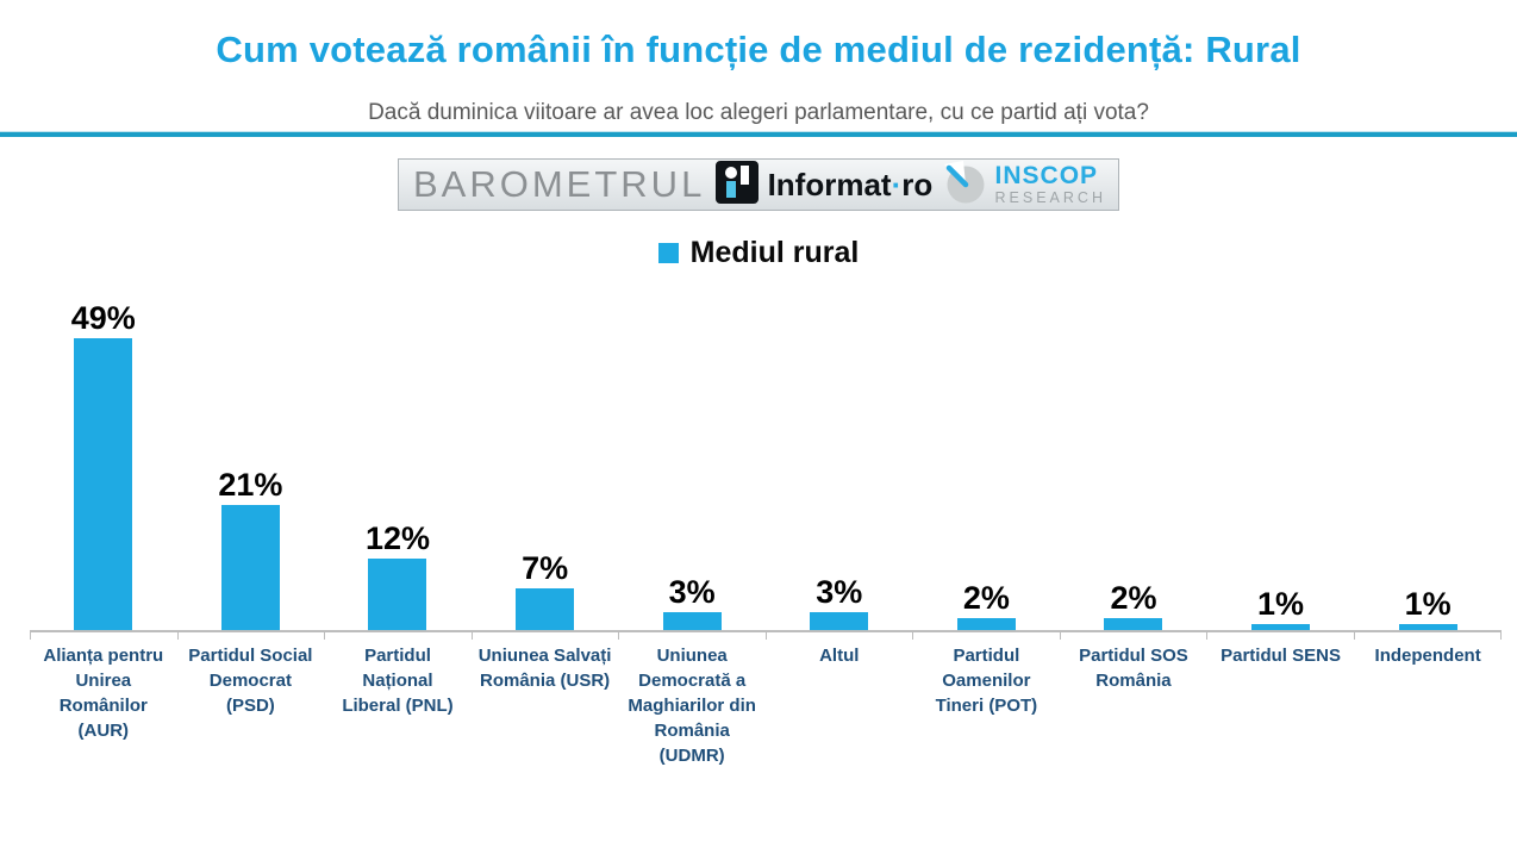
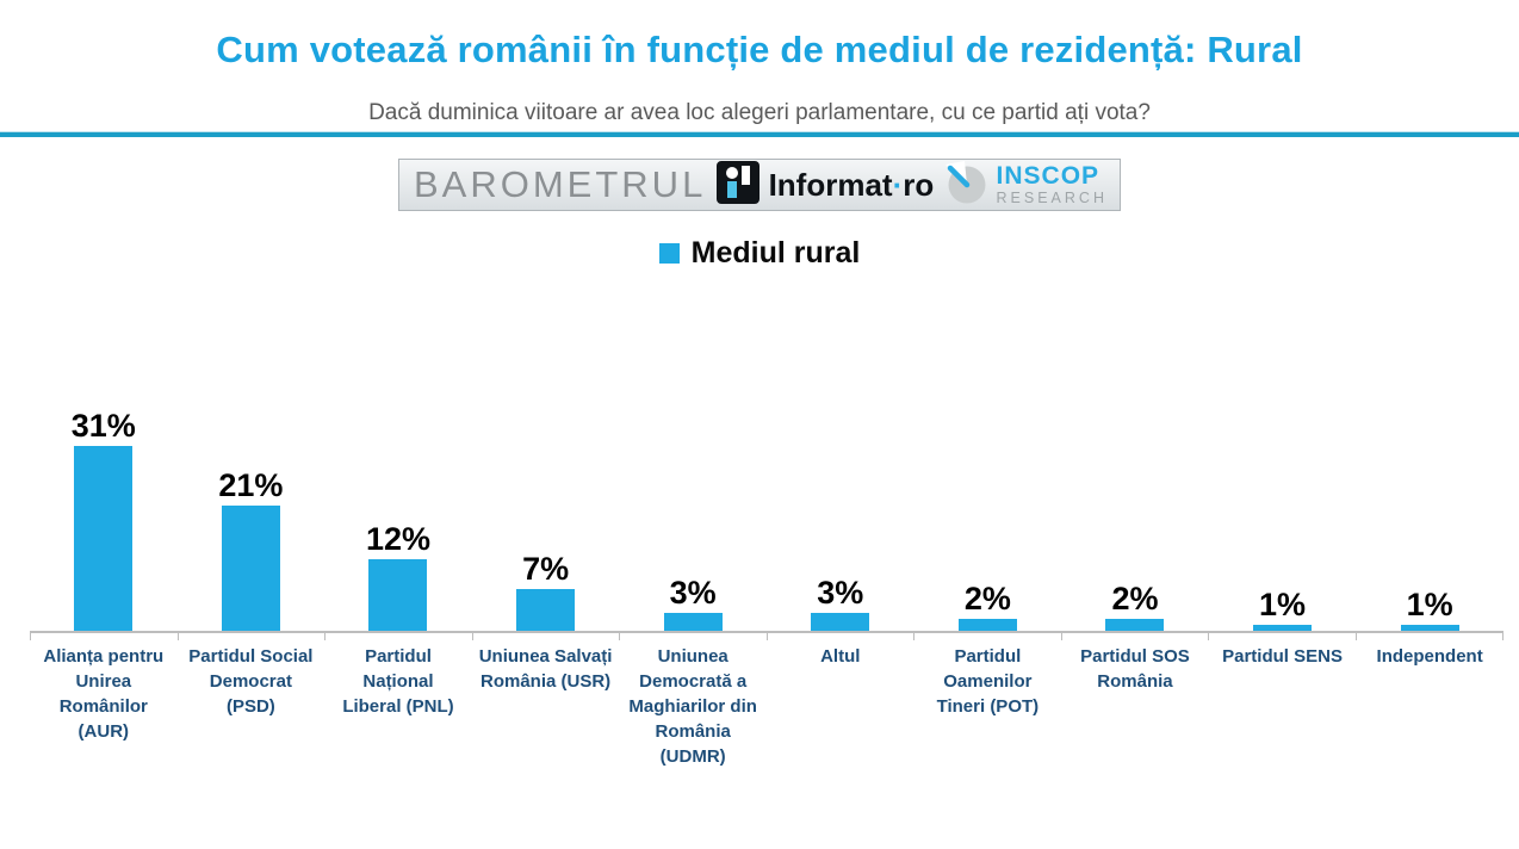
Alianța pentru Unirea Românilor (AUR): 49% -> 31%
